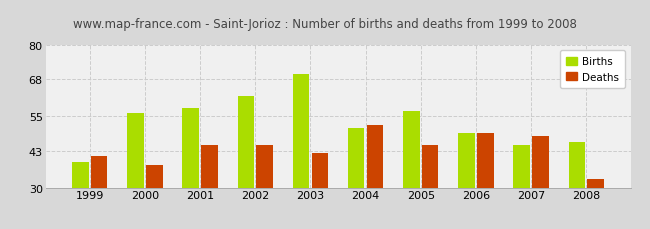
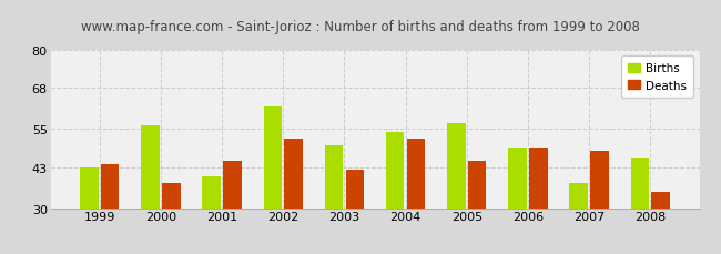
Births/1999: 39 -> 43
Deaths/1999: 41 -> 44
Births/2001: 58 -> 40
Deaths/2002: 45 -> 52
Births/2003: 70 -> 50
Births/2004: 51 -> 54
Births/2007: 45 -> 38
Deaths/2008: 33 -> 35
